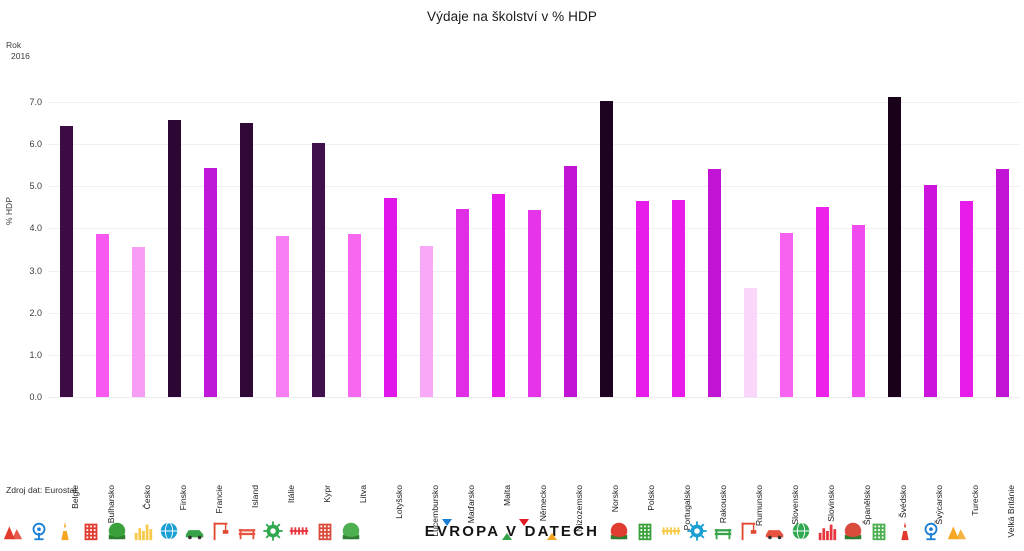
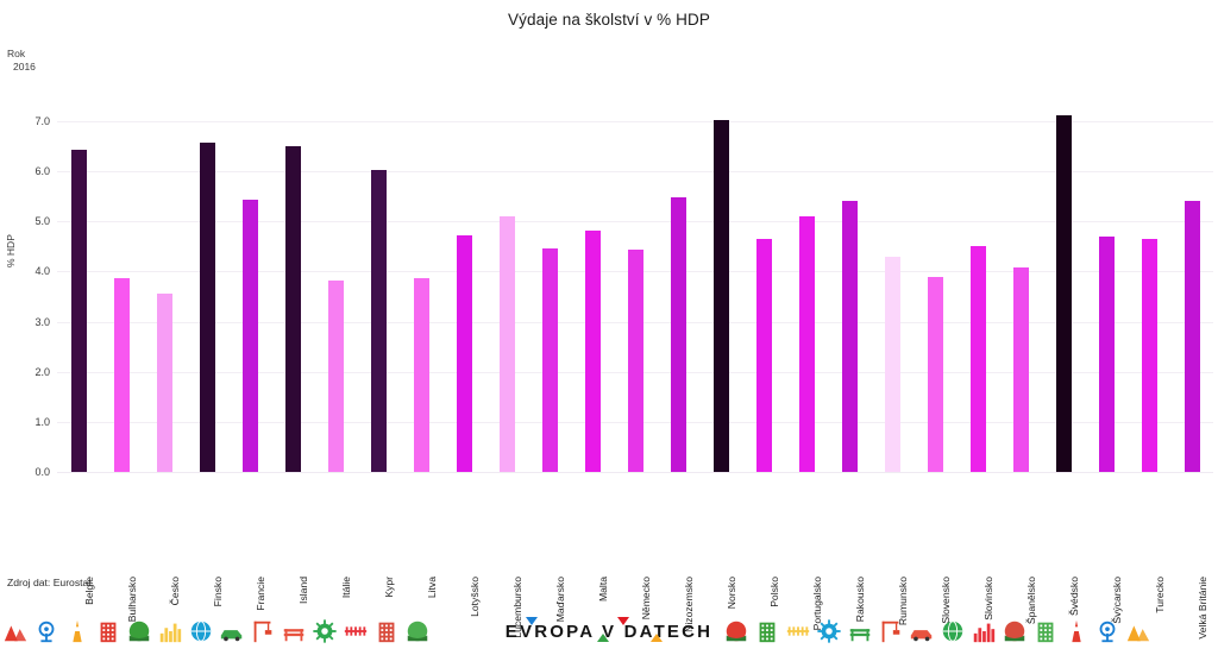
Lucembursko: 3.6 -> 5.1
Portugalsko: 4.7 -> 5.1
Rumunsko: 2.6 -> 4.3
Švýcarsko: 5.0 -> 4.7
